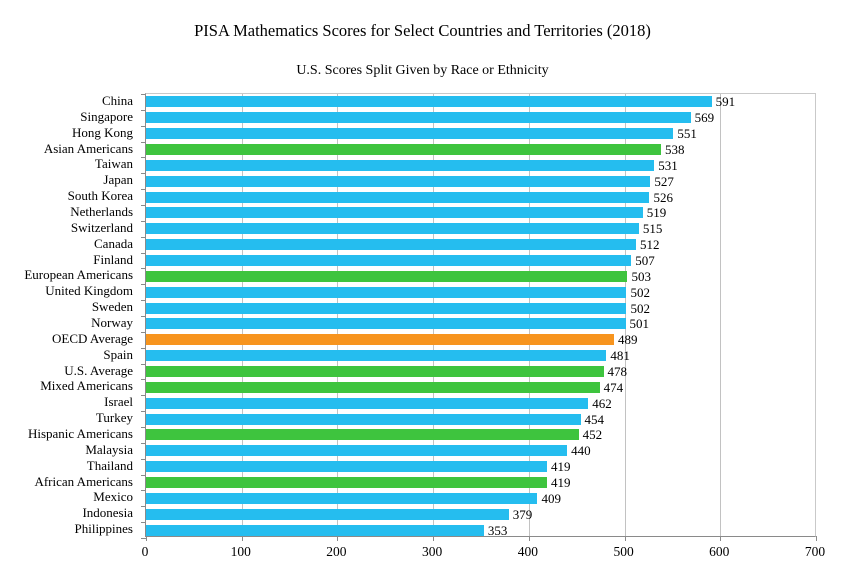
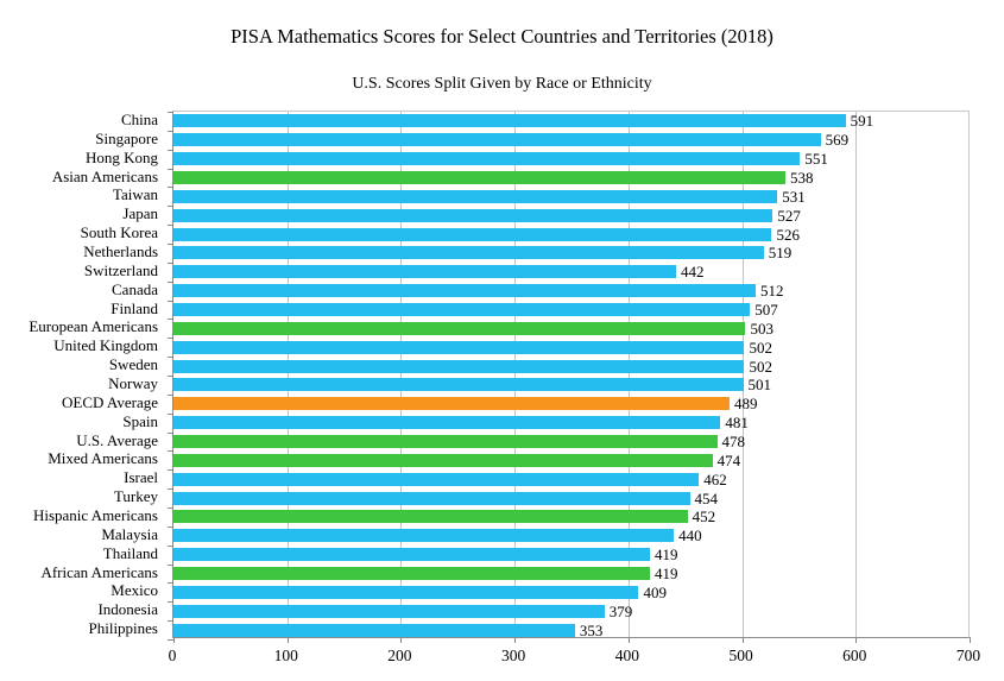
Switzerland: 515 -> 442
